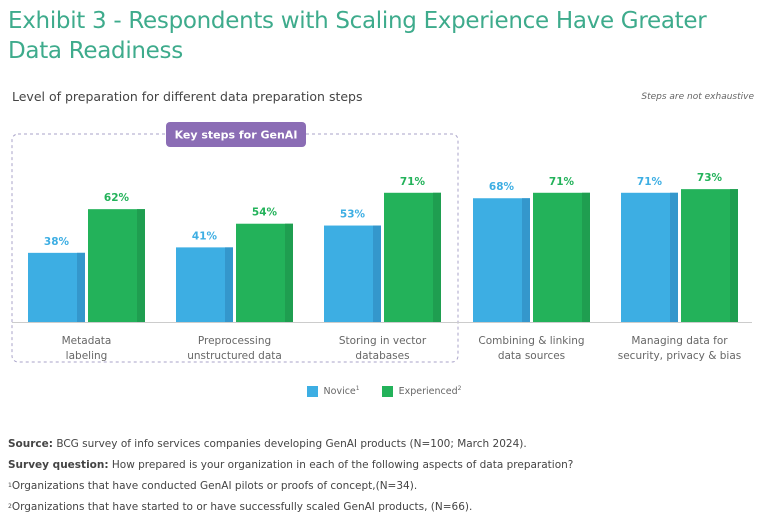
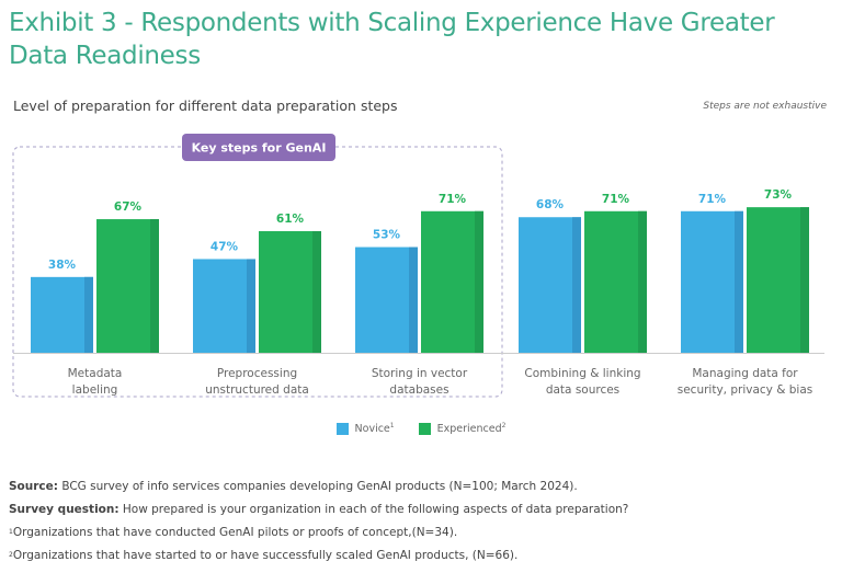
Experienced/Metadata labeling: 62% -> 67%
Novice/Preprocessing unstructured data: 41% -> 47%
Experienced/Preprocessing unstructured data: 54% -> 61%
